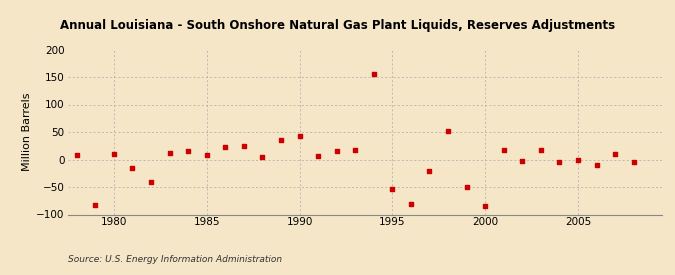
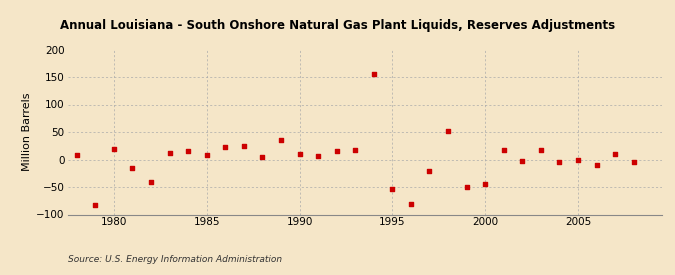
1980: 10 -> 20
1990: 42 -> 10
2000: -84 -> -45
